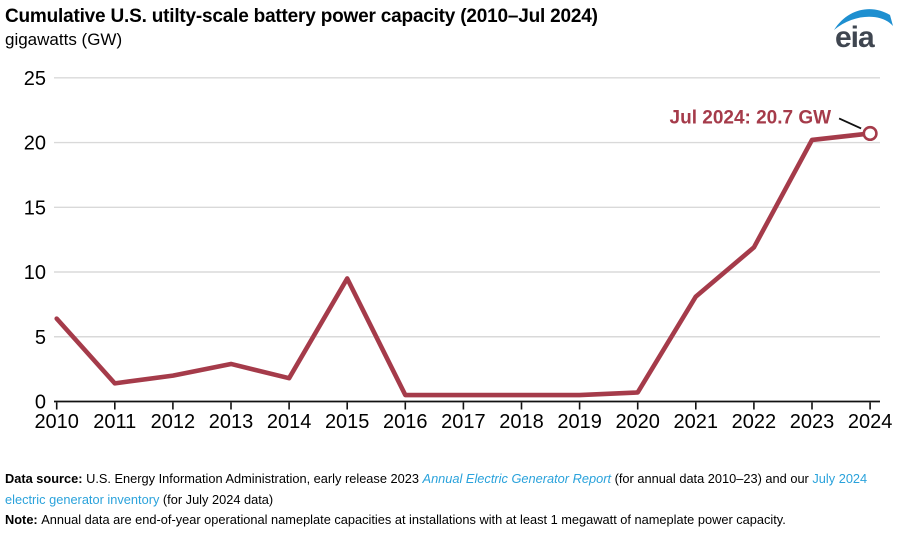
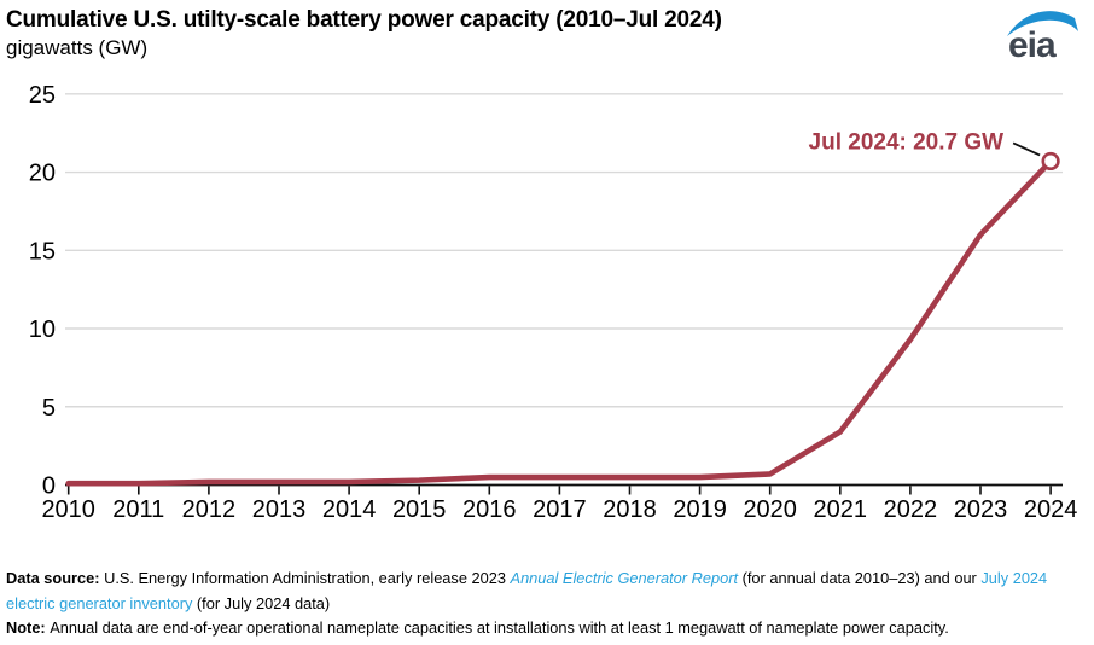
2010: 6.4 -> 0.1
2011: 1.4 -> 0.1
2012: 2.0 -> 0.2
2013: 2.9 -> 0.2
2014: 1.8 -> 0.2
2015: 9.5 -> 0.3
2021: 8.1 -> 3.4
2022: 11.9 -> 9.3
2023: 20.2 -> 16.0
